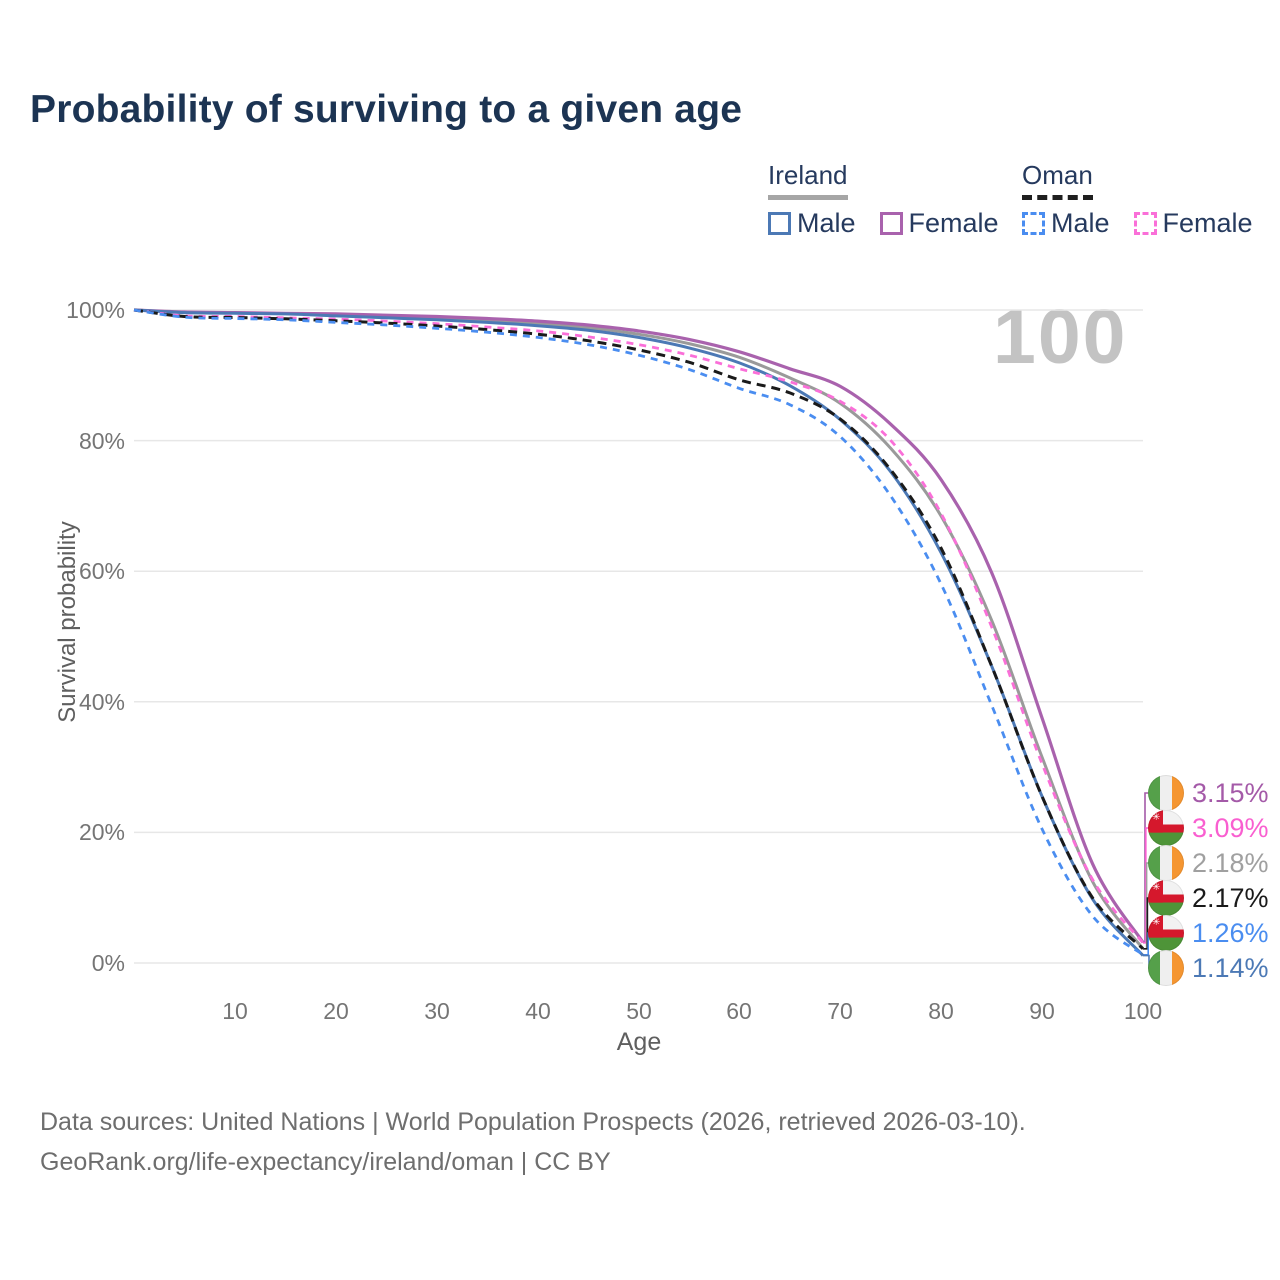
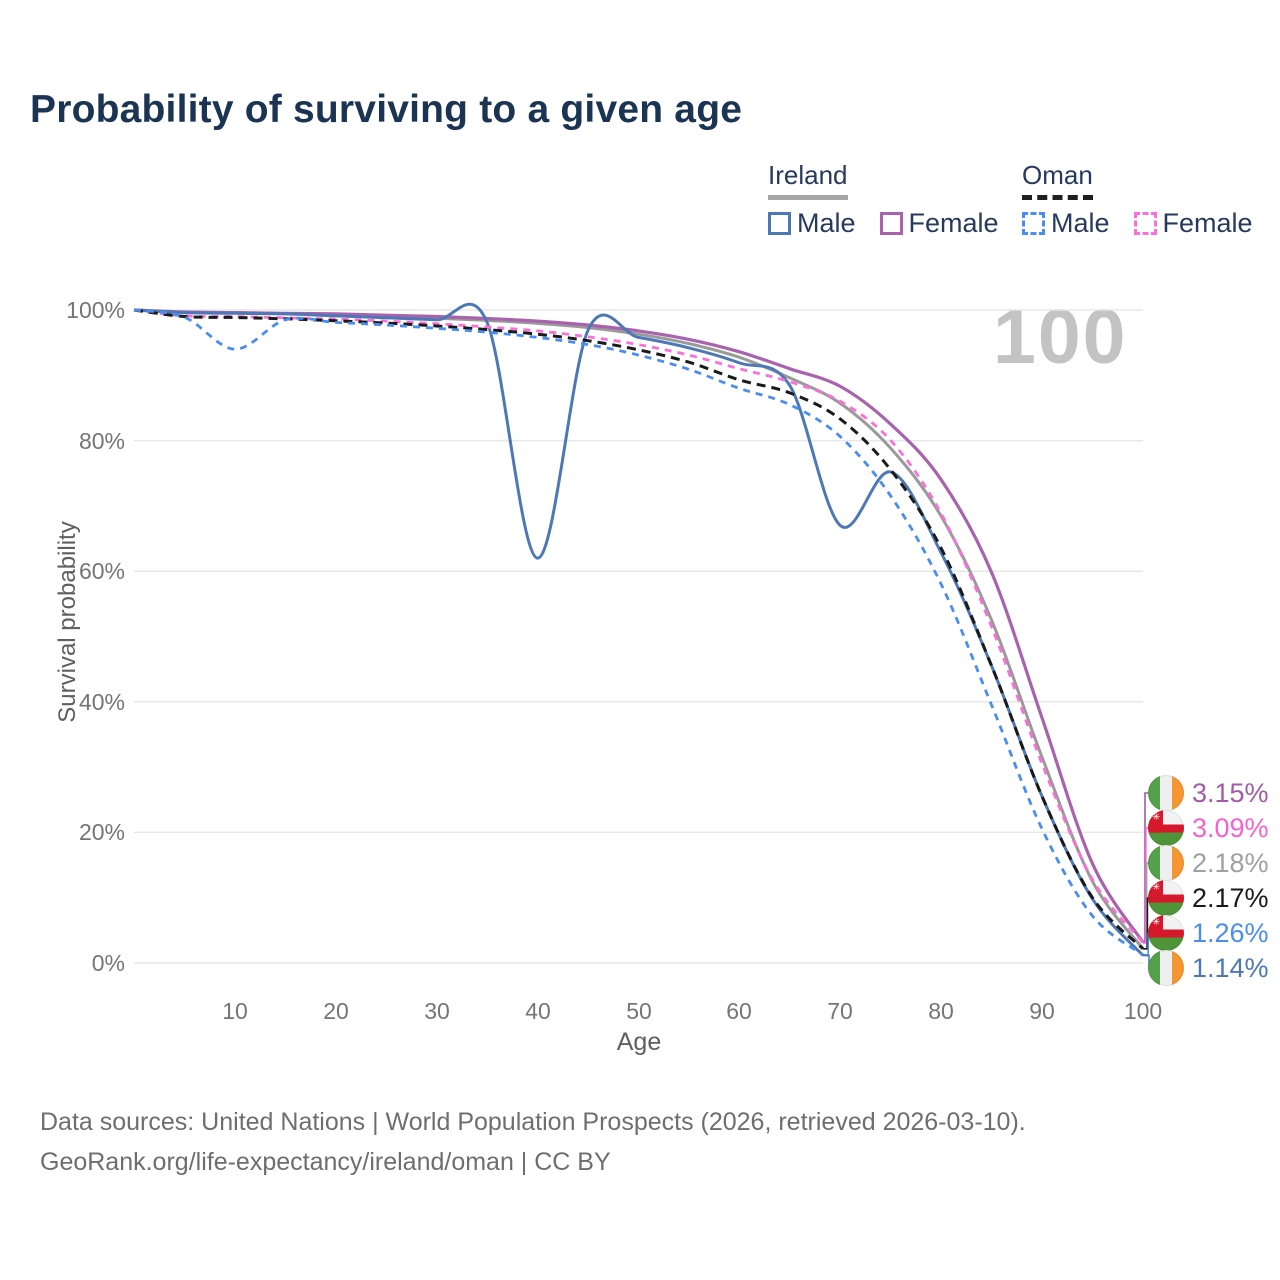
Oman Male/10: 99% -> 94%
Ireland Male/40: 98% -> 62%
Ireland Male/70: 83% -> 67%
